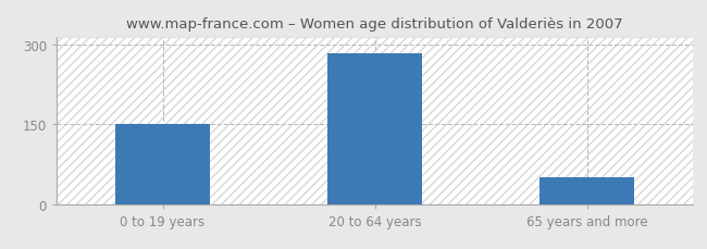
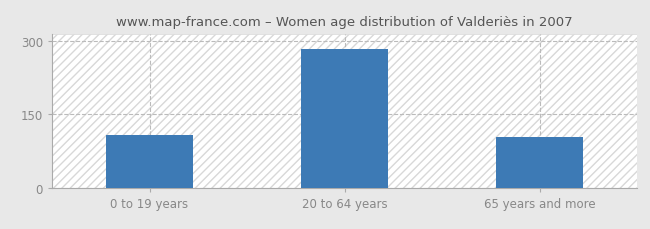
0 to 19 years: 150 -> 107
65 years and more: 50 -> 104
